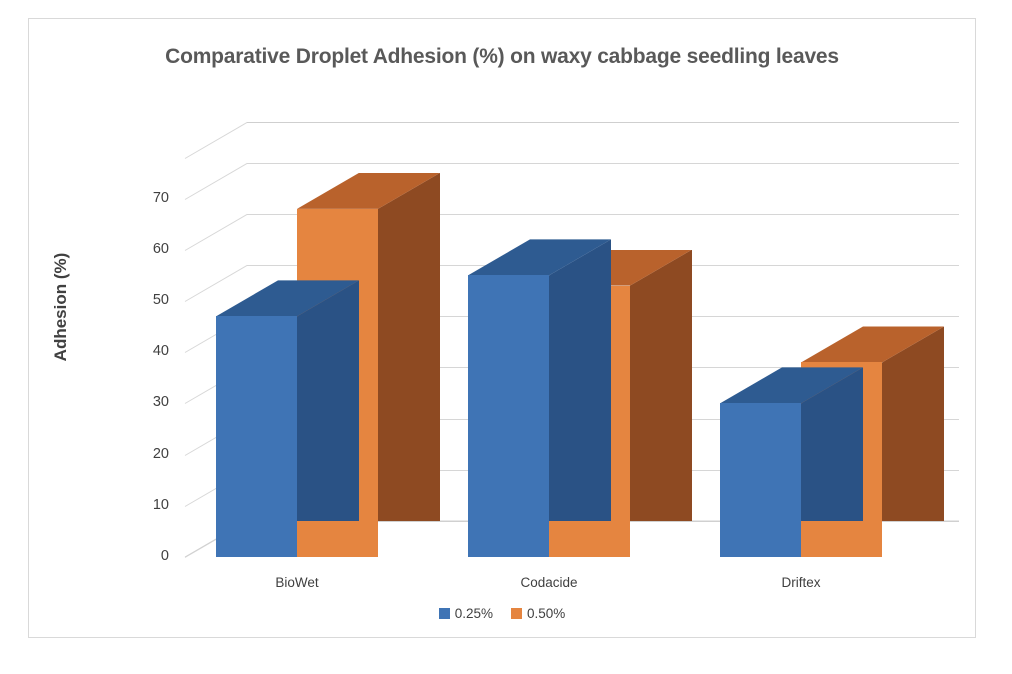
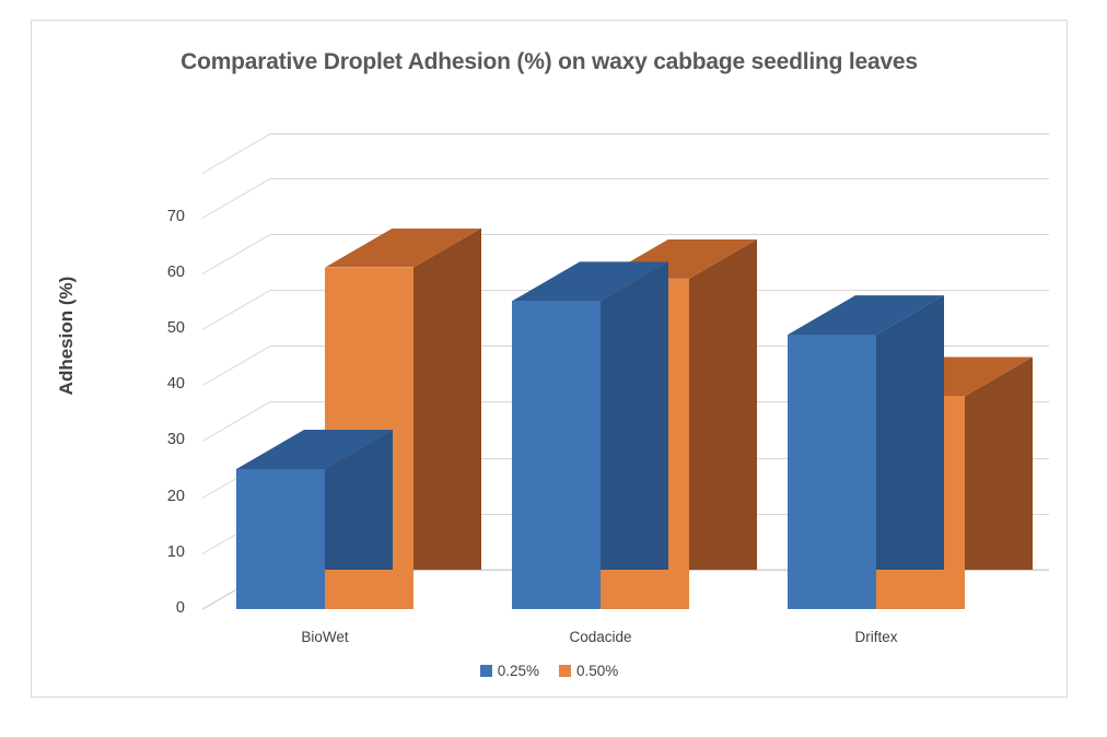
0.25%/BioWet: 47 -> 25
0.50%/BioWet: 68 -> 61
0.50%/Codacide: 53 -> 59
0.25%/Driftex: 30 -> 49
